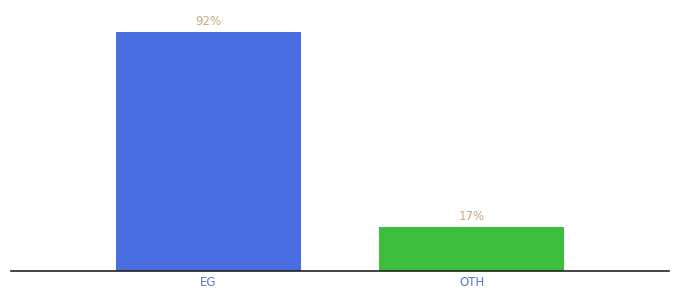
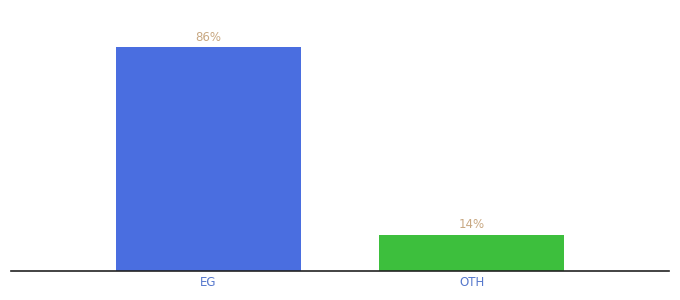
EG: 92% -> 86%
OTH: 17% -> 14%
